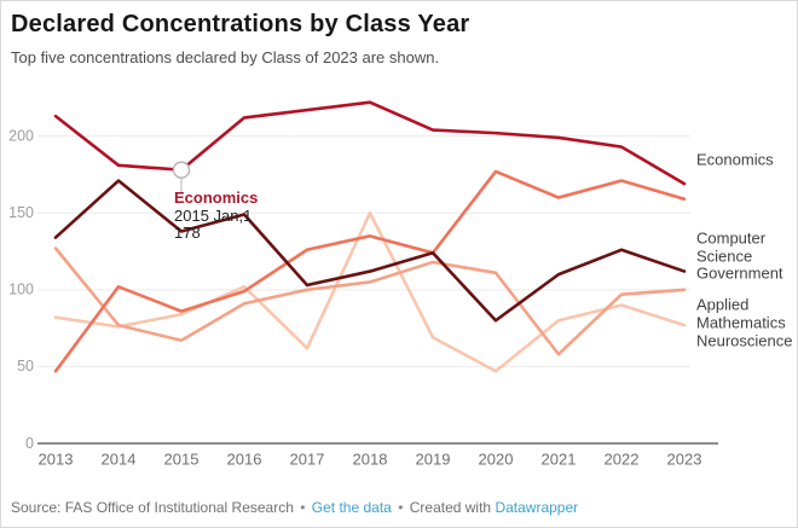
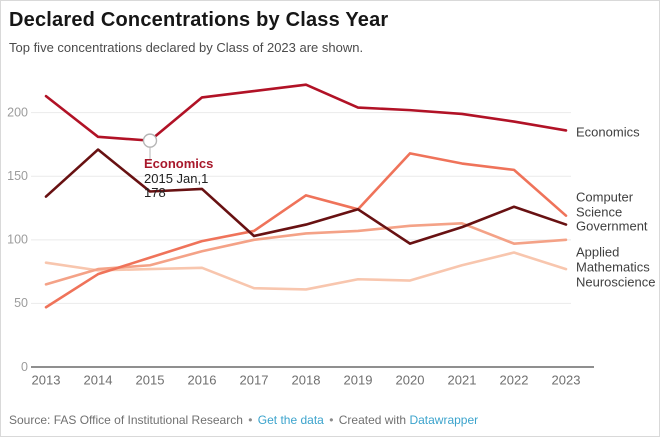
Applied Mathematics/2013: 127 -> 65
Computer Science/2014: 102 -> 73
Neuroscience/2015: 84 -> 77
Applied Mathematics/2015: 67 -> 80
Neuroscience/2016: 102 -> 78
Government/2016: 149 -> 140
Computer Science/2017: 126 -> 107
Neuroscience/2018: 150 -> 61
Applied Mathematics/2019: 118 -> 107
Neuroscience/2020: 47 -> 68
Computer Science/2020: 177 -> 168
Government/2020: 80 -> 97
Applied Mathematics/2021: 58 -> 113
Computer Science/2022: 171 -> 155
Computer Science/2023: 159 -> 119
Economics/2023: 169 -> 186
